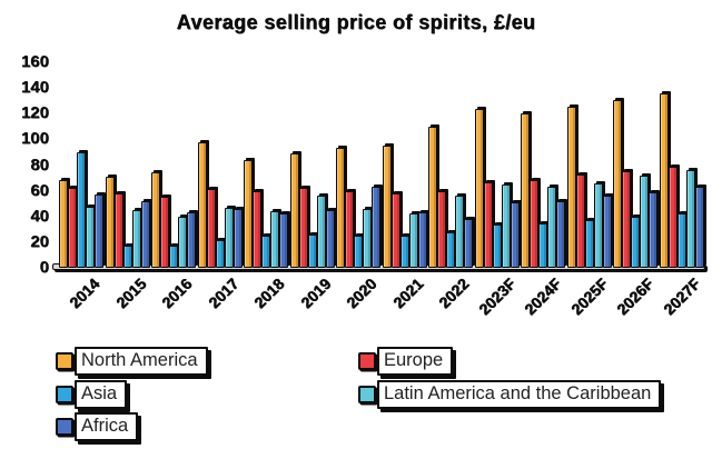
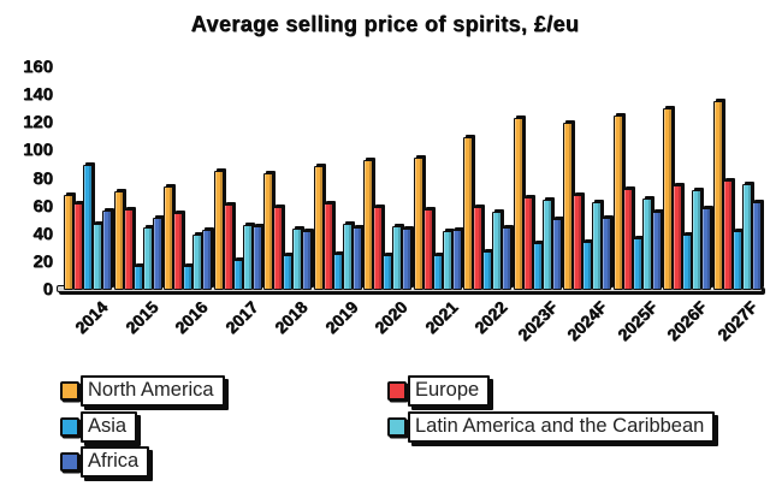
North America/2017: 98 -> 86
Latin America and the Caribbean/2019: 56 -> 48
Africa/2020: 63 -> 44
Africa/2022: 38 -> 45
